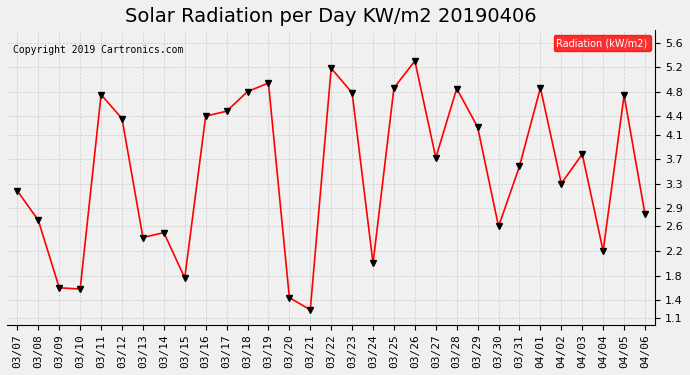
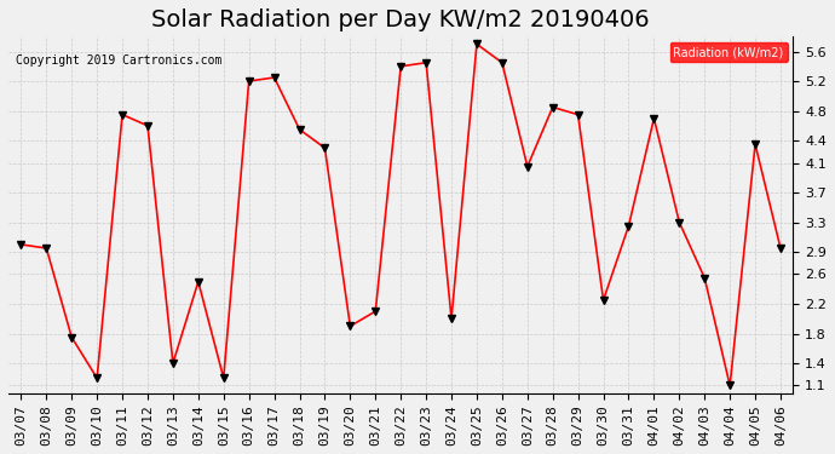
03/07: 3.18 -> 3.00
03/08: 2.70 -> 2.95
03/09: 1.60 -> 1.75
03/10: 1.58 -> 1.20
03/12: 4.36 -> 4.60
03/13: 2.42 -> 1.40
03/15: 1.76 -> 1.20
03/16: 4.40 -> 5.20
03/17: 4.48 -> 5.25
03/18: 4.80 -> 4.55
03/19: 4.94 -> 4.30
03/20: 1.44 -> 1.90
03/21: 1.24 -> 2.10
03/22: 5.18 -> 5.40
03/23: 4.78 -> 5.45
03/25: 4.86 -> 5.70
03/26: 5.30 -> 5.45
03/27: 3.72 -> 4.05
03/29: 4.22 -> 4.75
03/30: 2.60 -> 2.25
03/31: 3.58 -> 3.25
04/01: 4.86 -> 4.70
04/03: 3.78 -> 2.55
04/04: 2.20 -> 1.10
04/05: 4.74 -> 4.35
04/06: 2.80 -> 2.95
